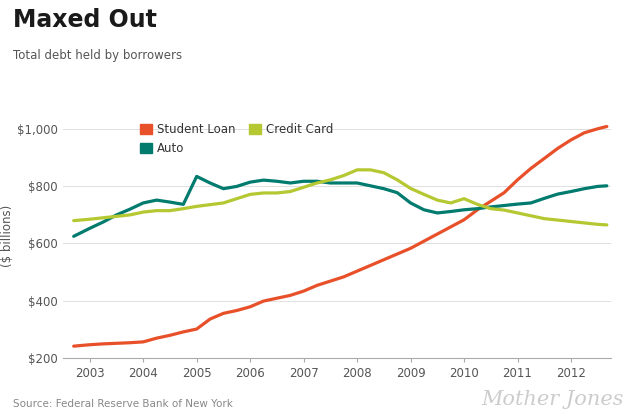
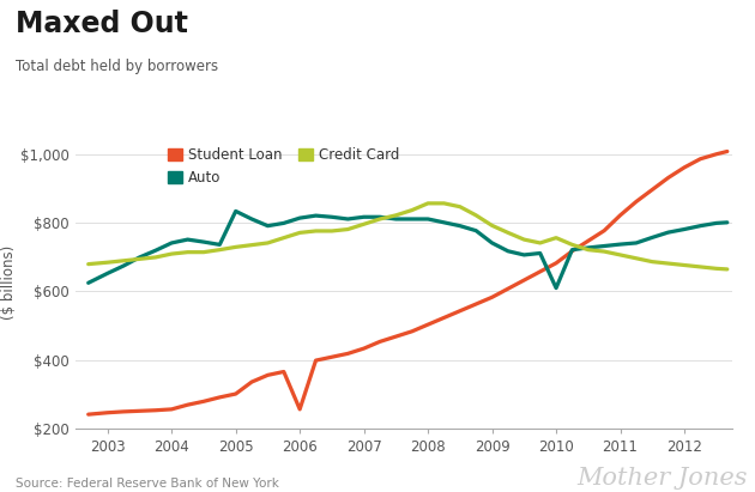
Student Loan/2006: $378 -> $255
Auto/2010: $718 -> $610
